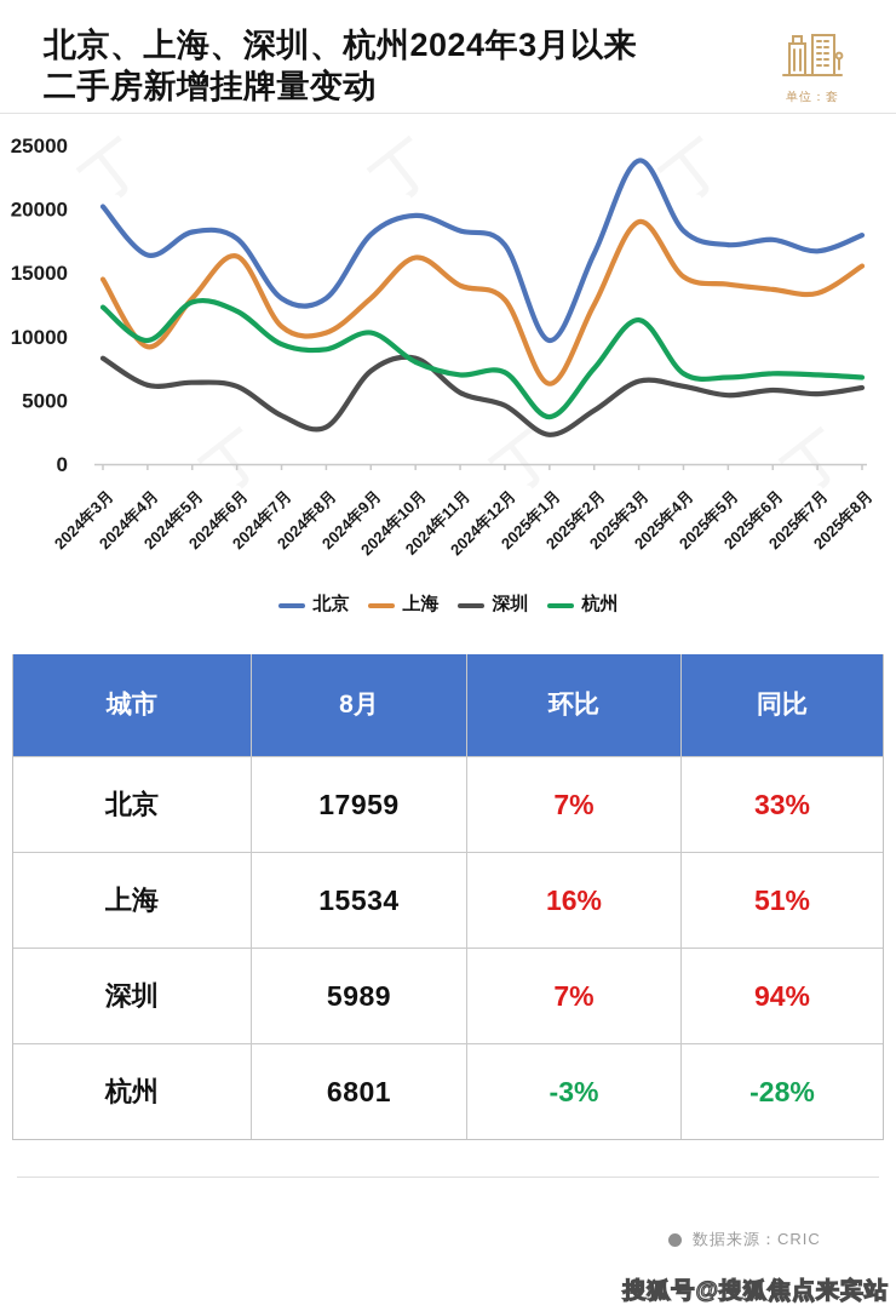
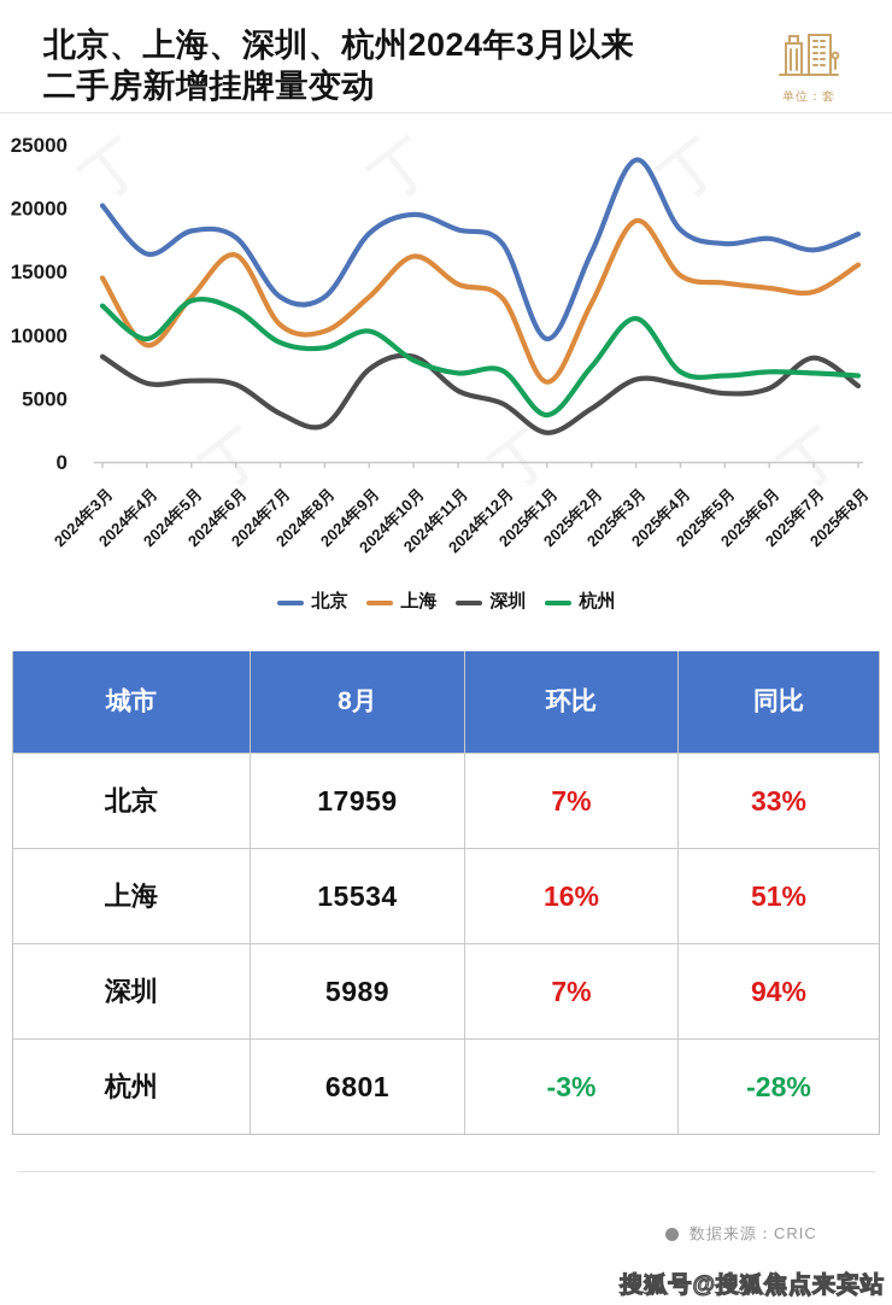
深圳/2025年7月: 5500 -> 8200
